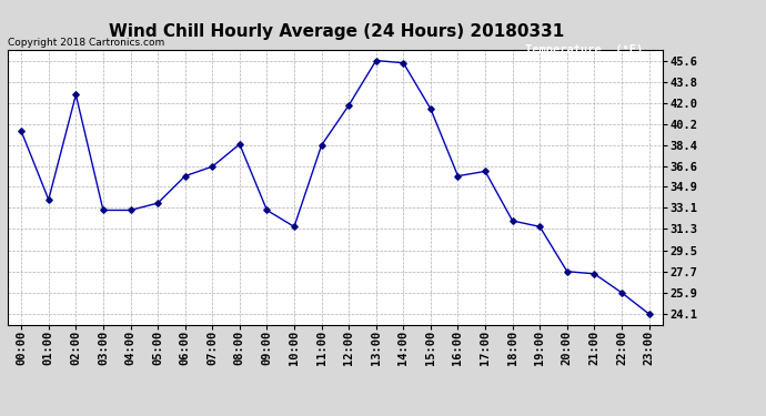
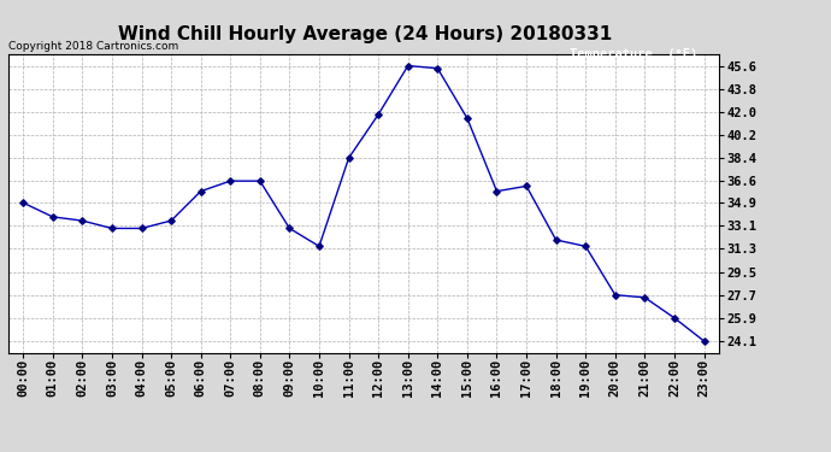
00:00: 39.6 -> 34.9
02:00: 42.7 -> 33.5
08:00: 38.5 -> 36.6
